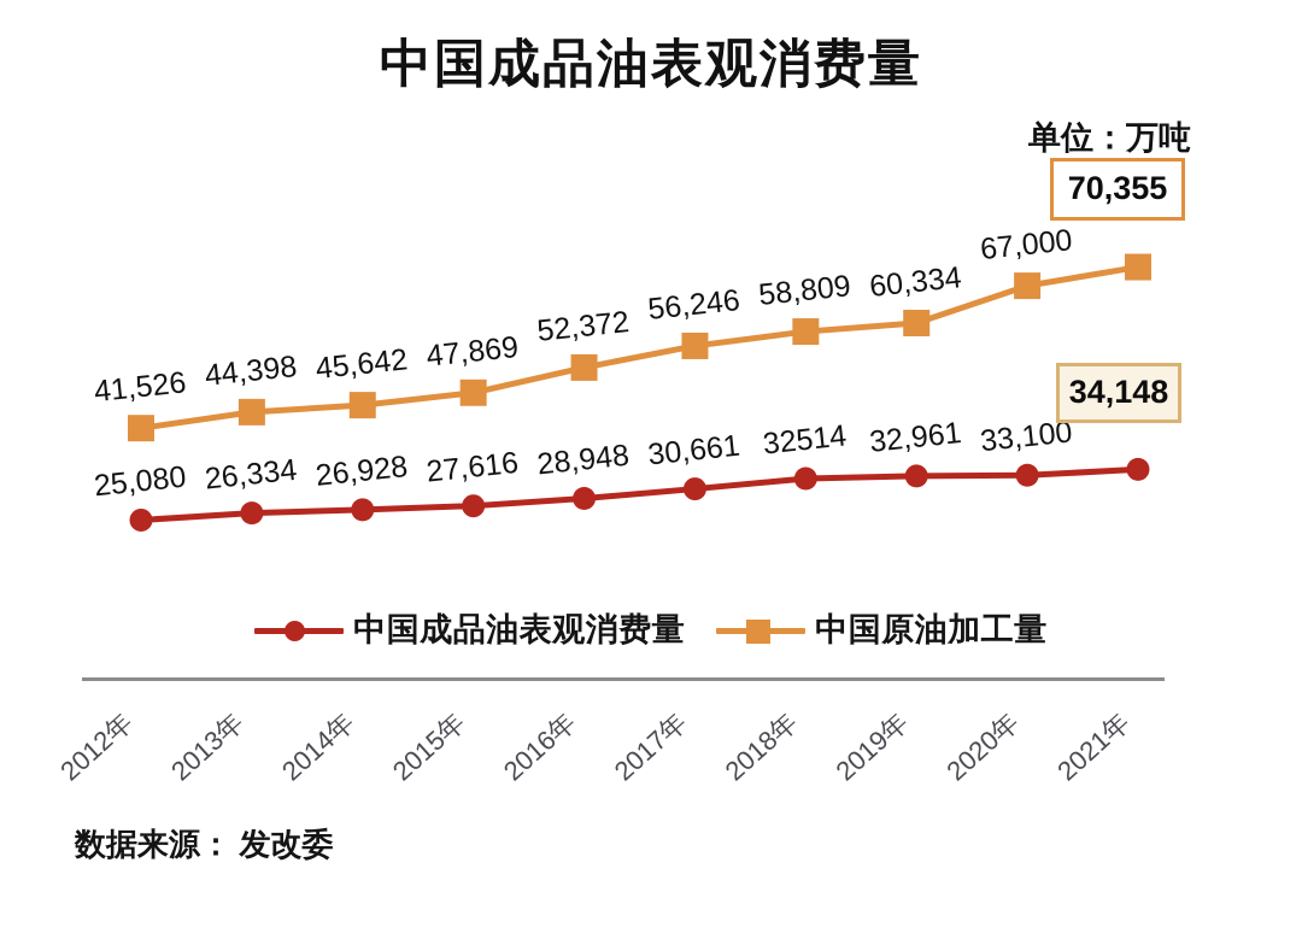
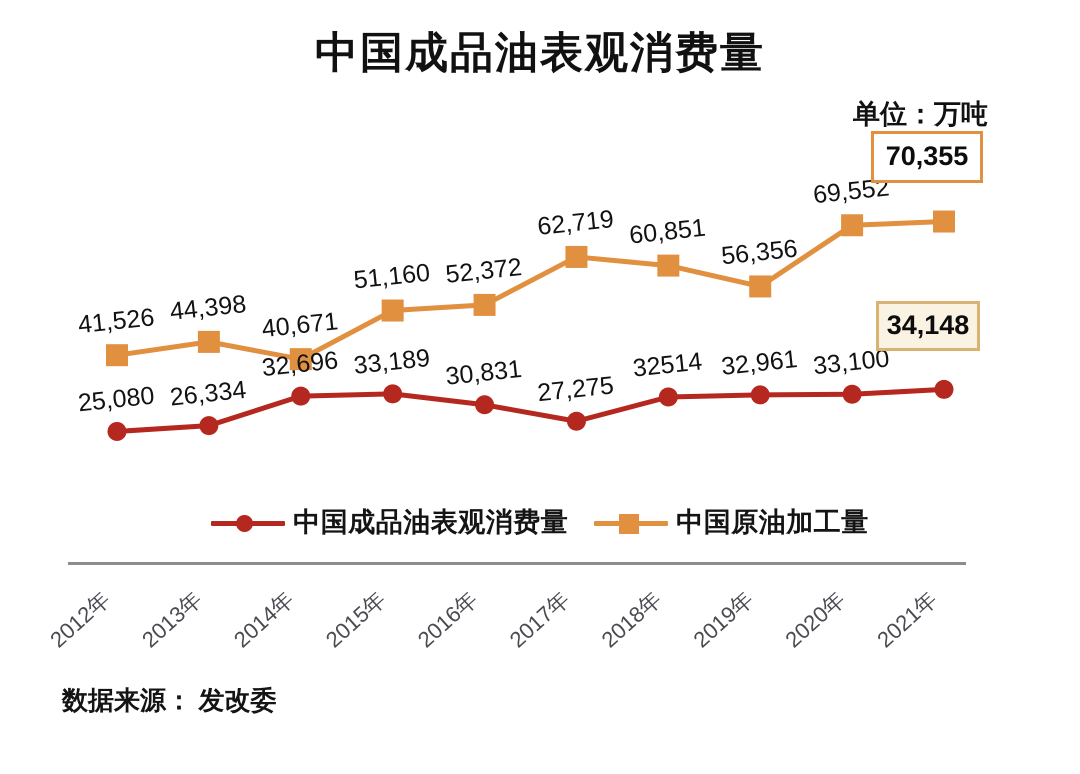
中国原油加工量/2014年: 45,642 -> 40,671
中国成品油表观消费量/2014年: 26,928 -> 32,696
中国原油加工量/2015年: 47,869 -> 51,160
中国成品油表观消费量/2015年: 27,616 -> 33,189
中国成品油表观消费量/2016年: 28,948 -> 30,831
中国原油加工量/2017年: 56,246 -> 62,719
中国成品油表观消费量/2017年: 30,661 -> 27,275
中国原油加工量/2018年: 58,809 -> 60,851
中国原油加工量/2019年: 60,334 -> 56,356
中国原油加工量/2020年: 67,000 -> 69,552
